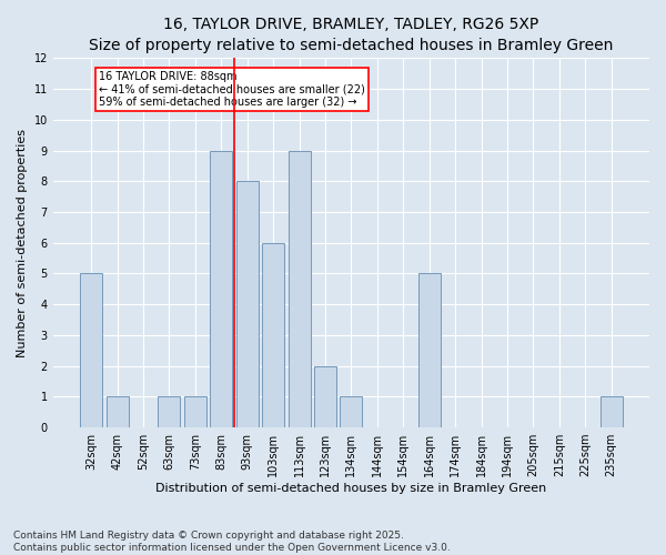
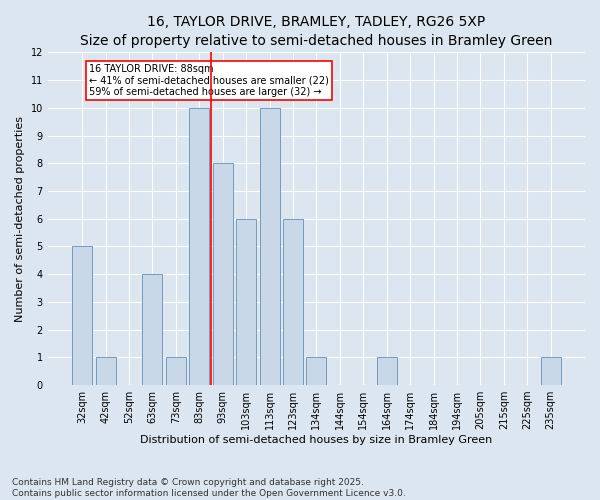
63sqm: 1 -> 4
83sqm: 9 -> 10
113sqm: 9 -> 10
123sqm: 2 -> 6
164sqm: 5 -> 1
